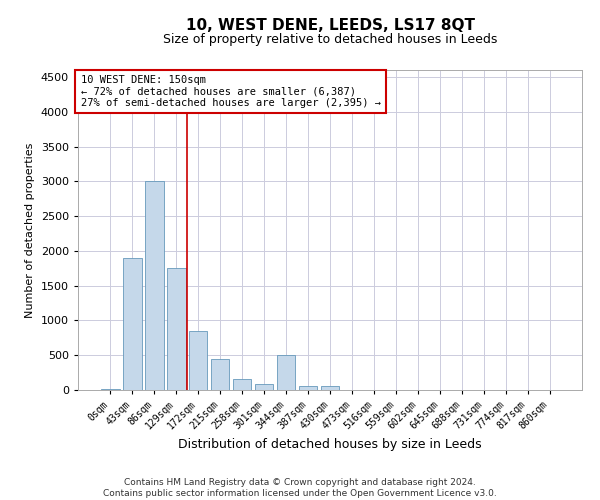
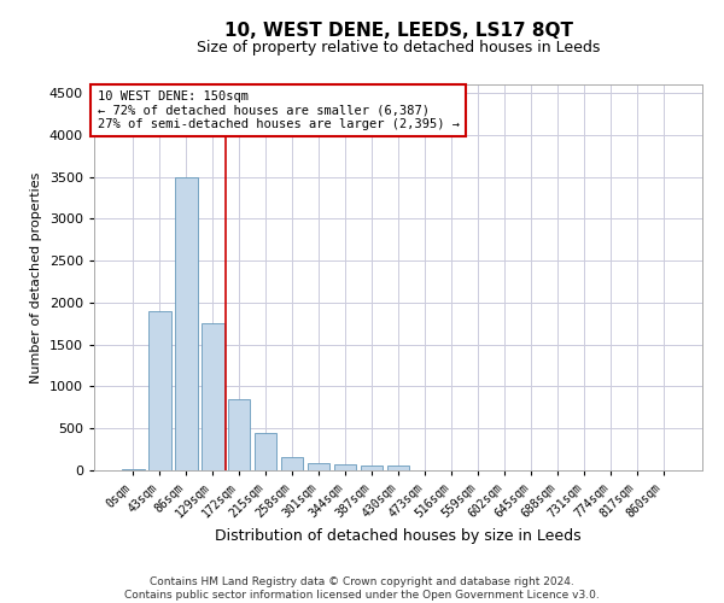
86sqm: 3000 -> 3490
344sqm: 500 -> 70
